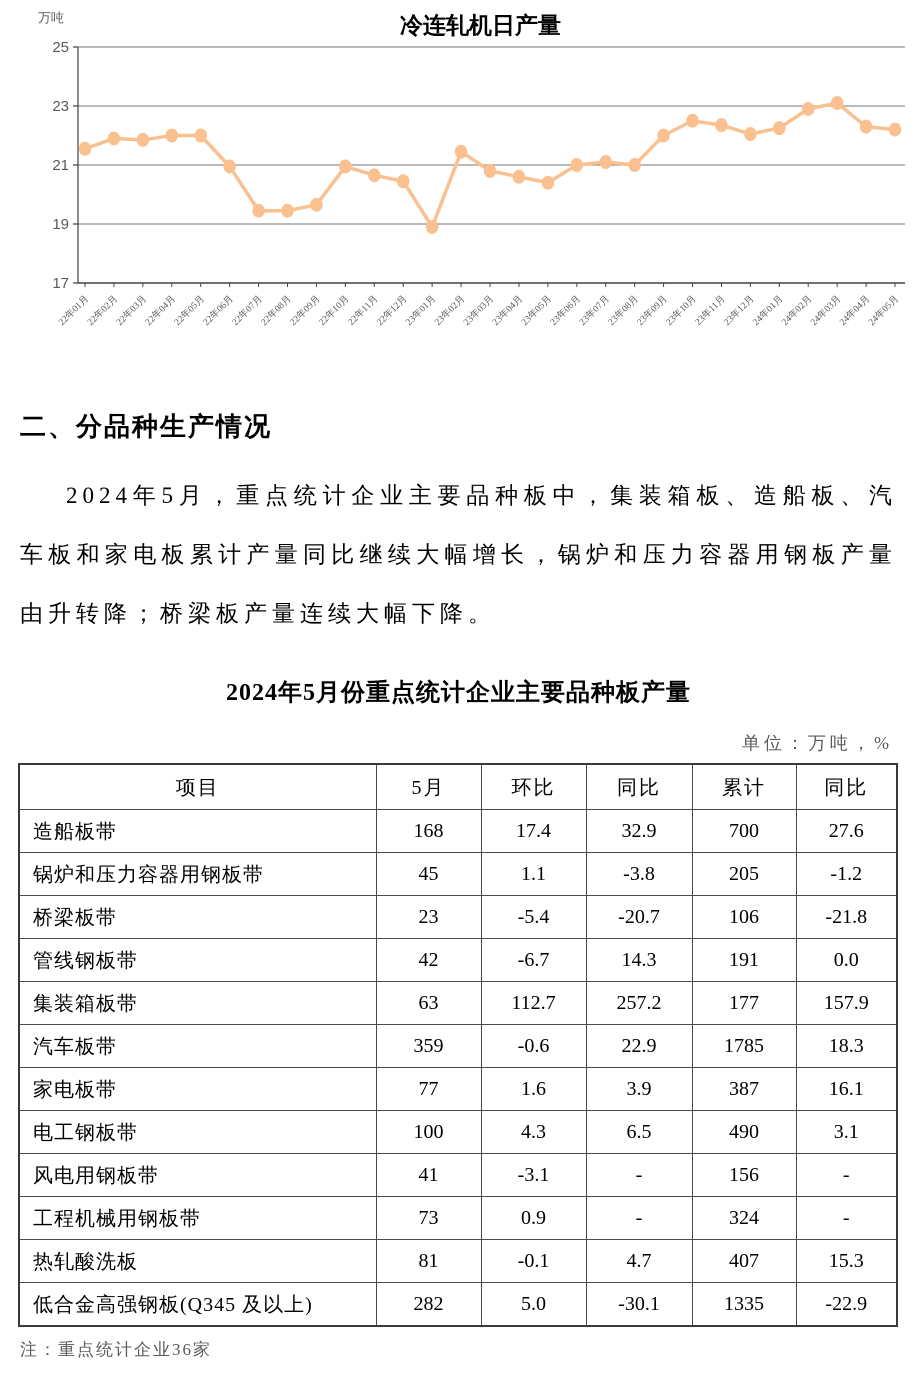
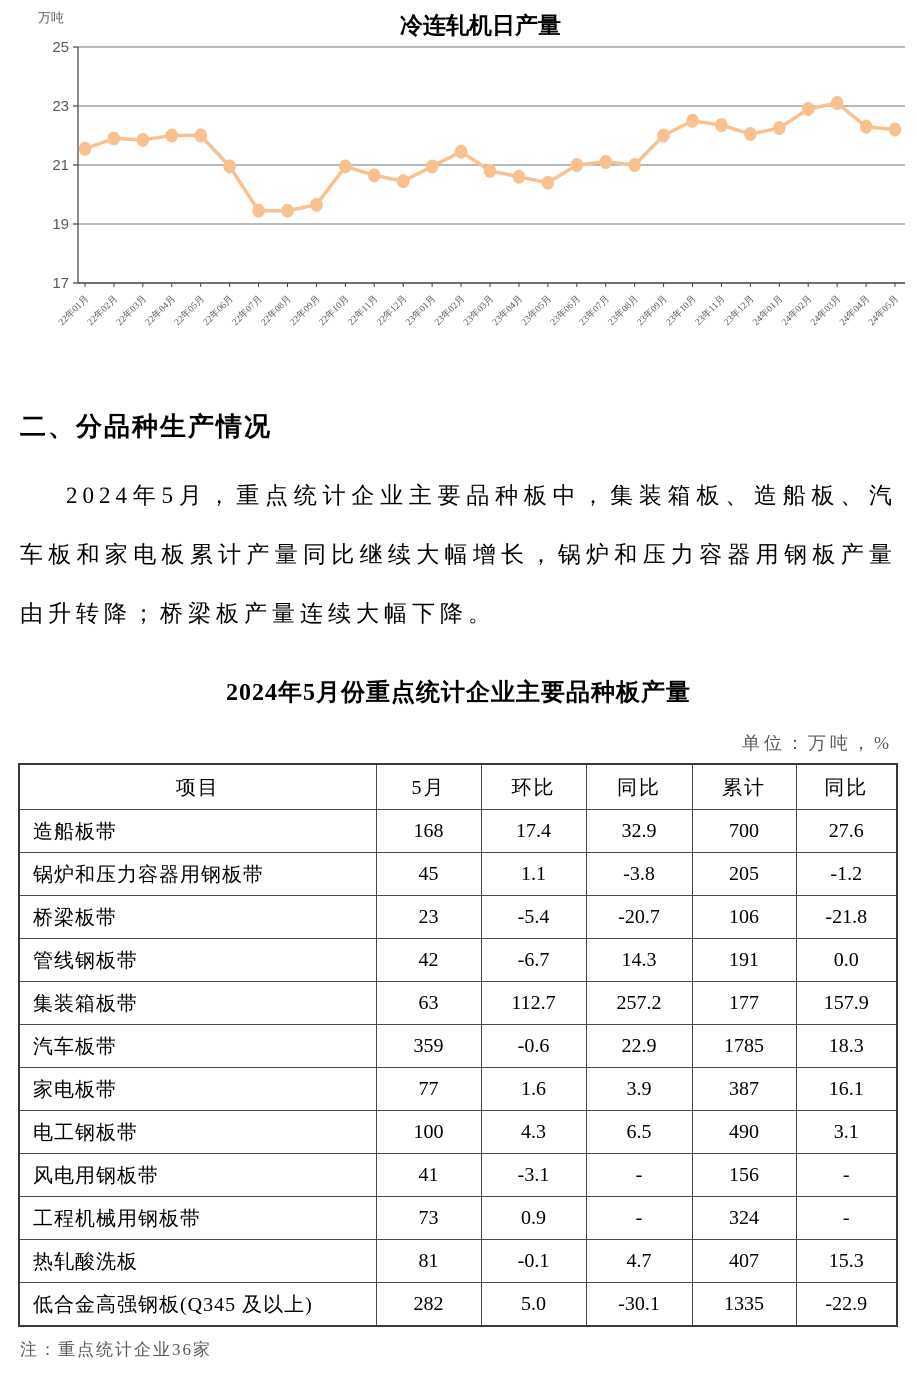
23年01月: 18.9 -> 20.9
